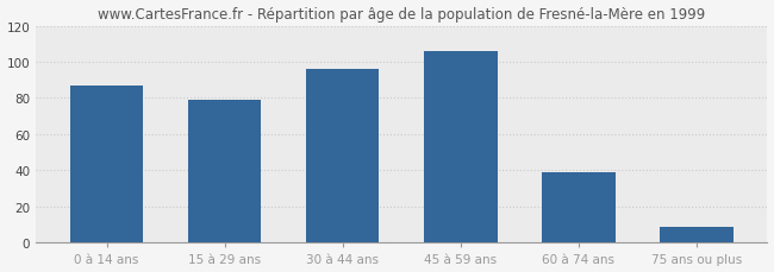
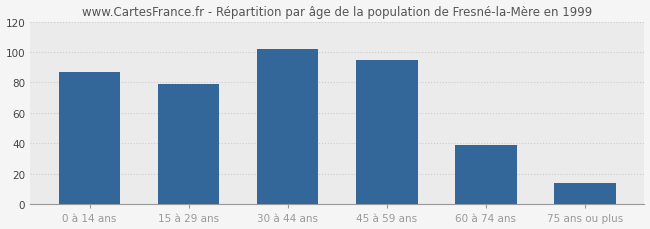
30 à 44 ans: 96 -> 102
45 à 59 ans: 106 -> 95
75 ans ou plus: 9 -> 14
